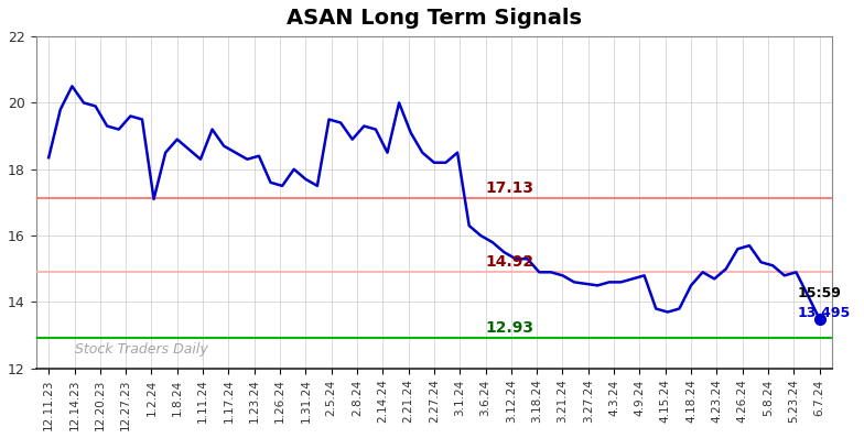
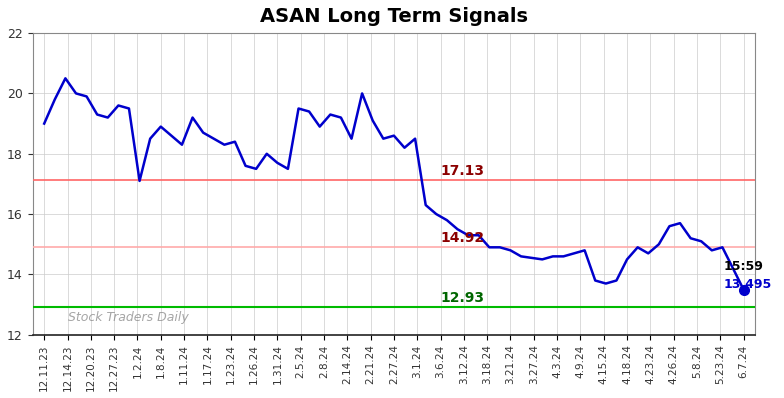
12.11.23: 18.35 -> 19.00
2.27.24: 18.20 -> 18.60
